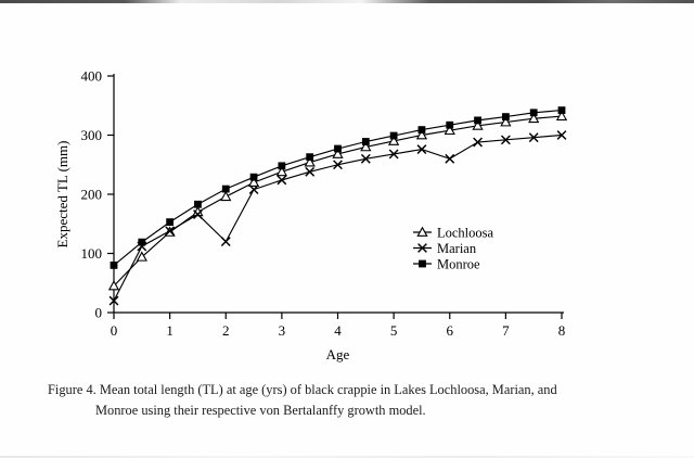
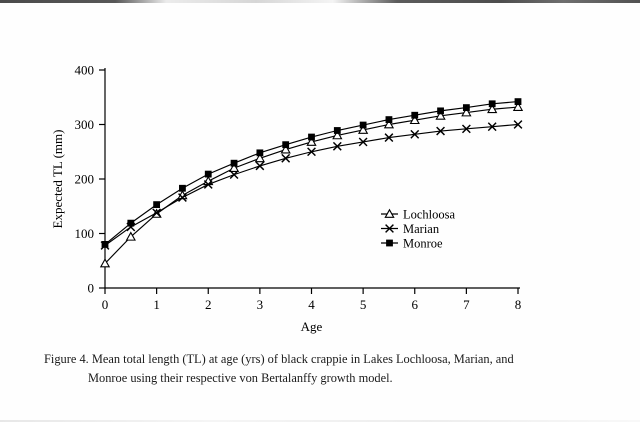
Marian/0: 20 -> 80
Marian/2: 120 -> 190
Marian/6: 260 -> 280
